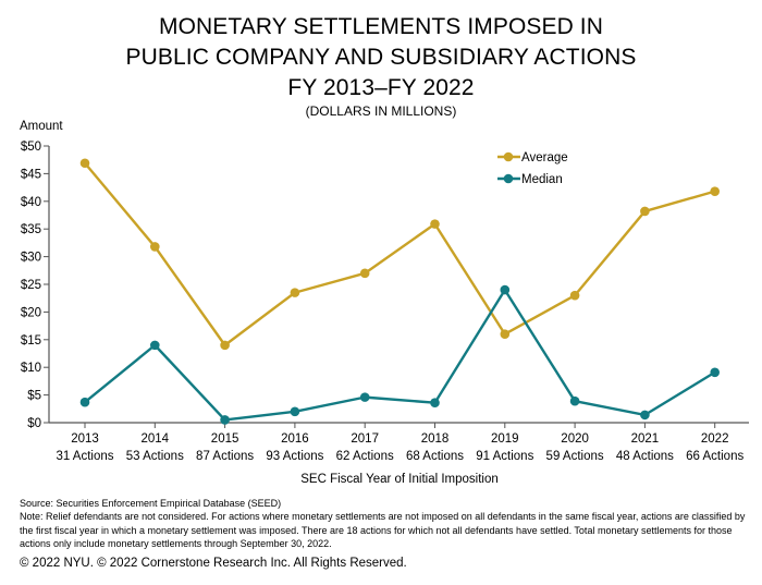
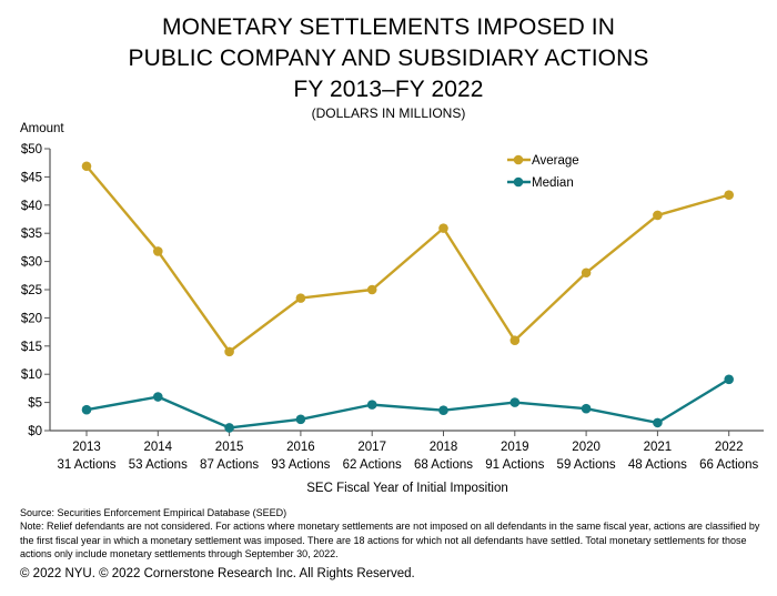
Median/2014: $14 -> $6
Average/2017: $27 -> $25
Median/2019: $24 -> $5
Average/2020: $23 -> $28
